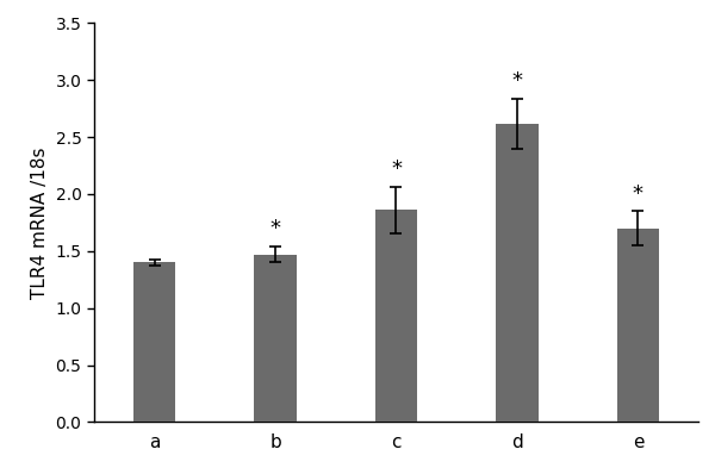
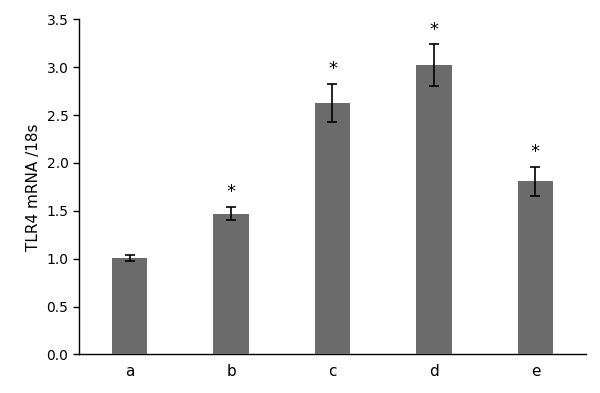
a: 1.40 -> 1.01
c: 1.86 -> 2.63
d: 2.62 -> 3.02
e: 1.70 -> 1.81
